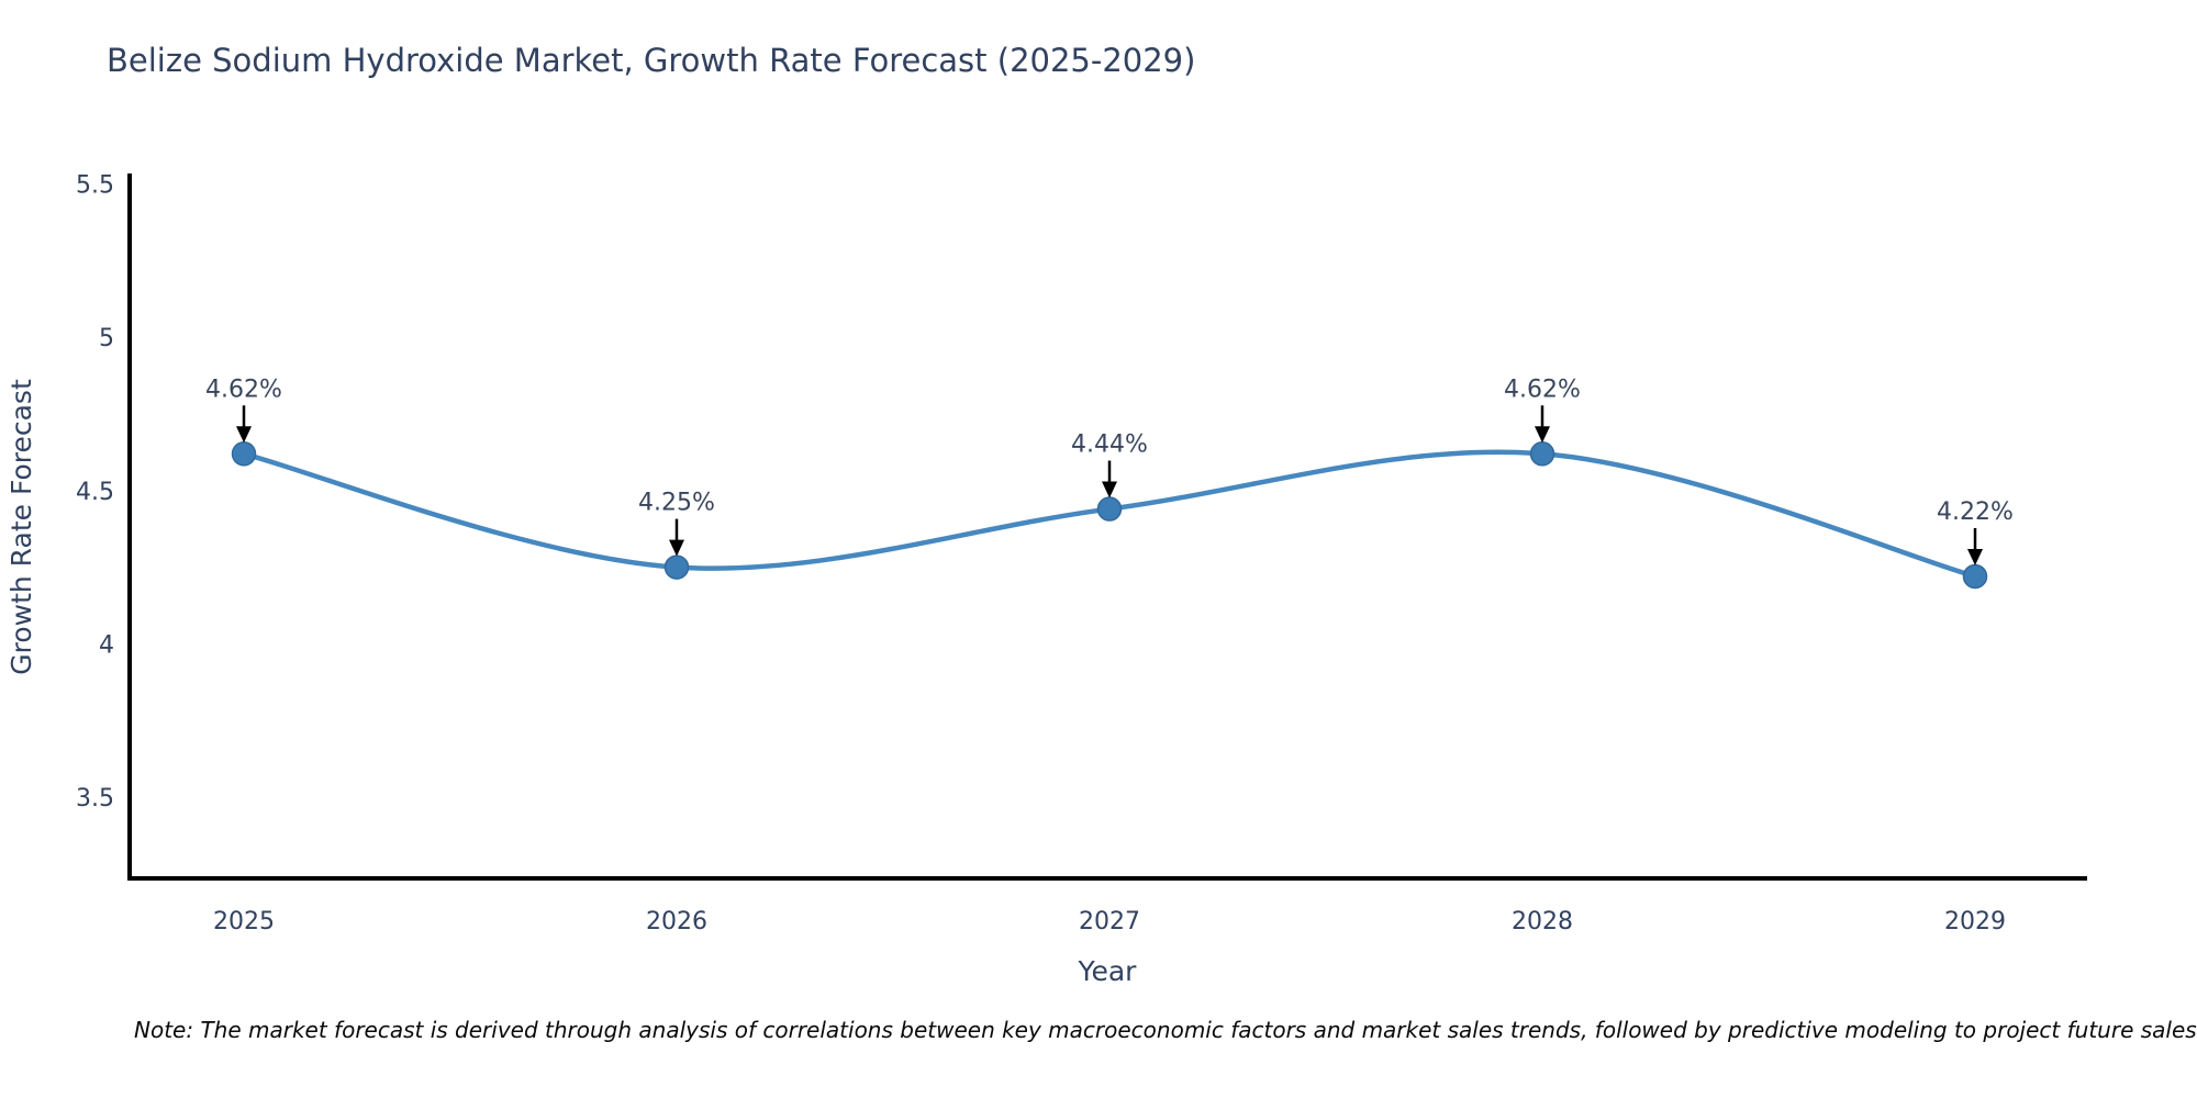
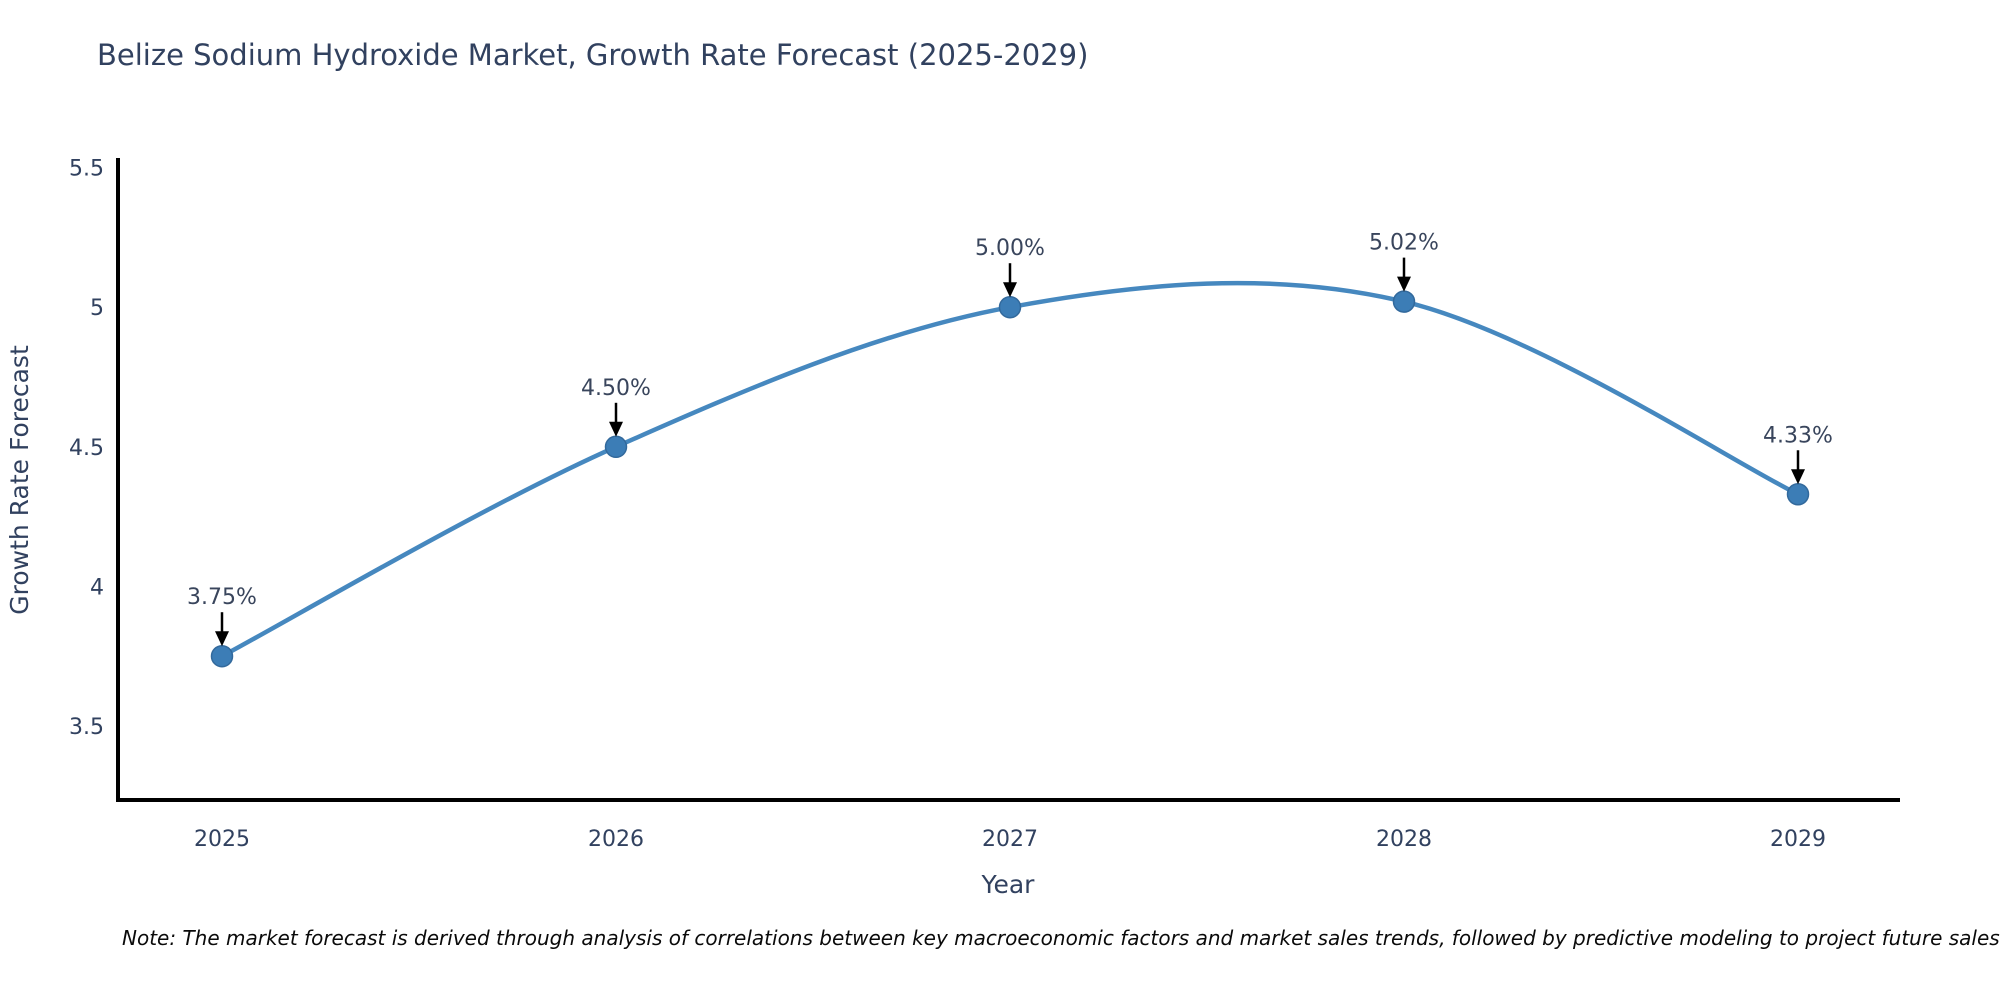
2025: 4.62% -> 3.75%
2026: 4.25% -> 4.50%
2027: 4.44% -> 5.00%
2028: 4.62% -> 5.02%
2029: 4.22% -> 4.33%
